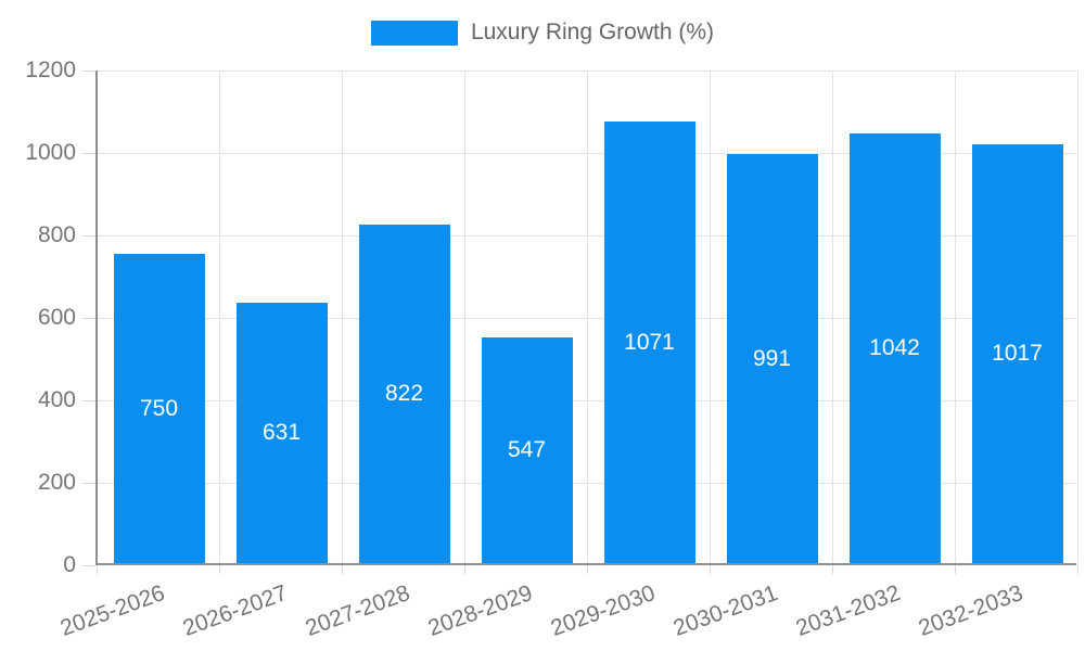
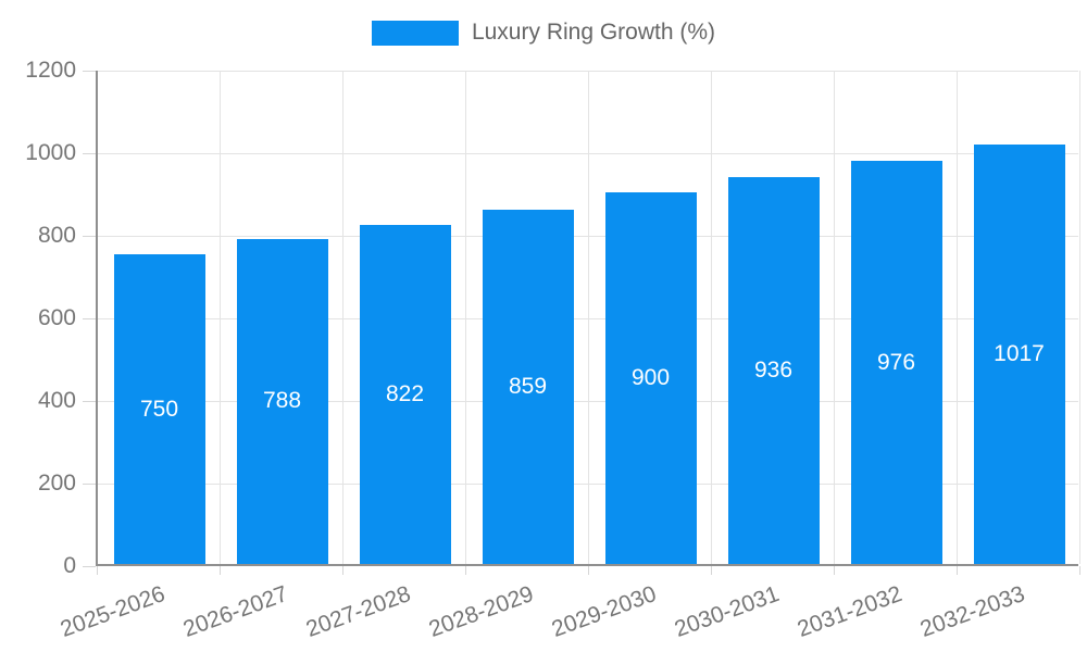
2026-2027: 631 -> 788
2028-2029: 547 -> 859
2029-2030: 1071 -> 900
2030-2031: 991 -> 936
2031-2032: 1042 -> 976
